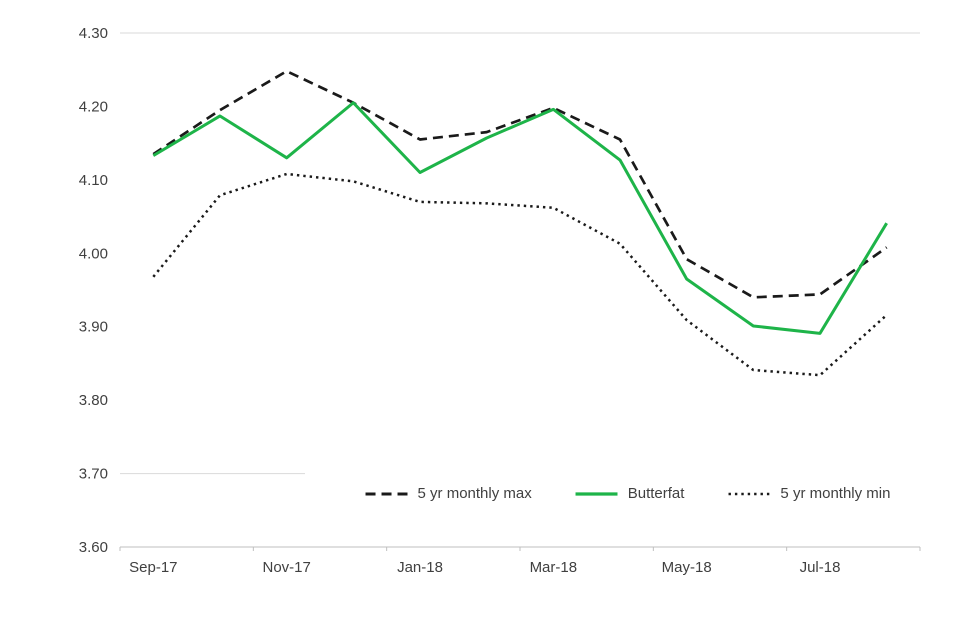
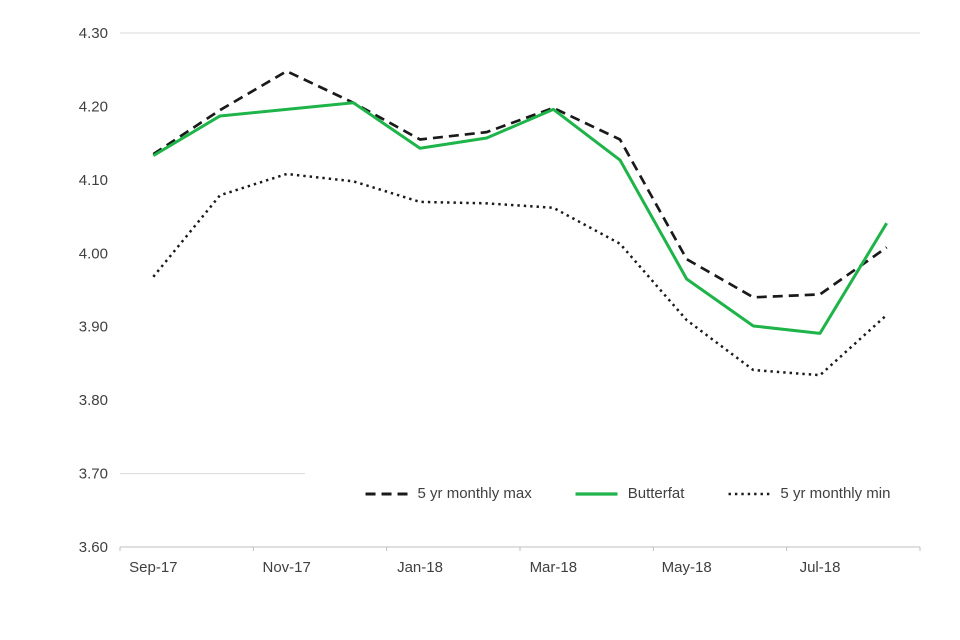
Butterfat/Nov-17: 4.13 -> 4.20
Butterfat/Jan-18: 4.11 -> 4.14
